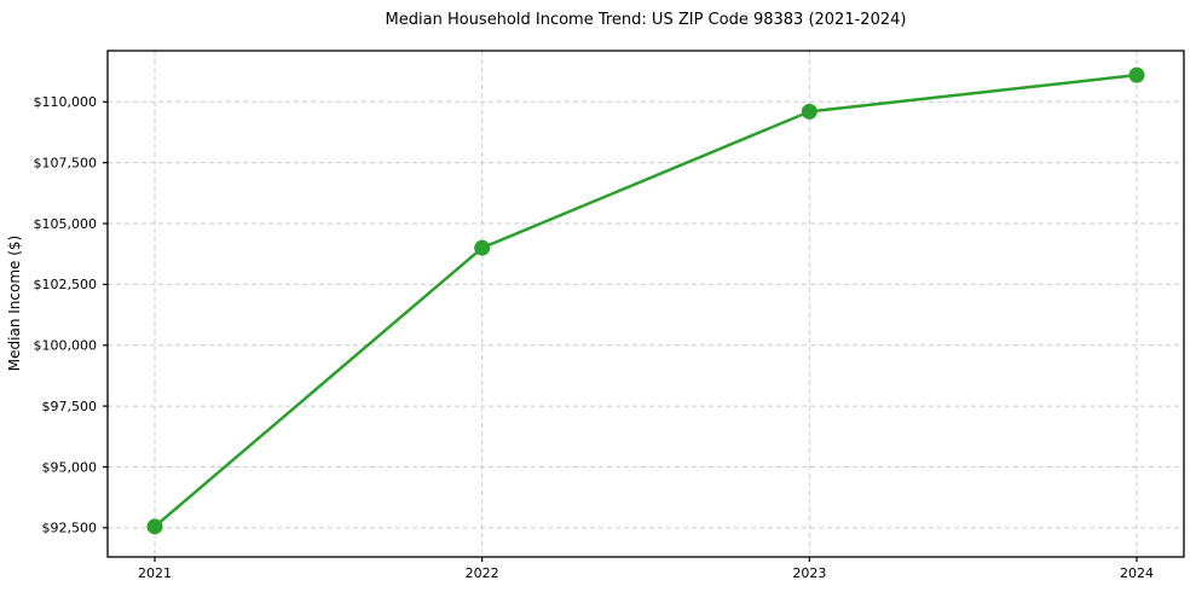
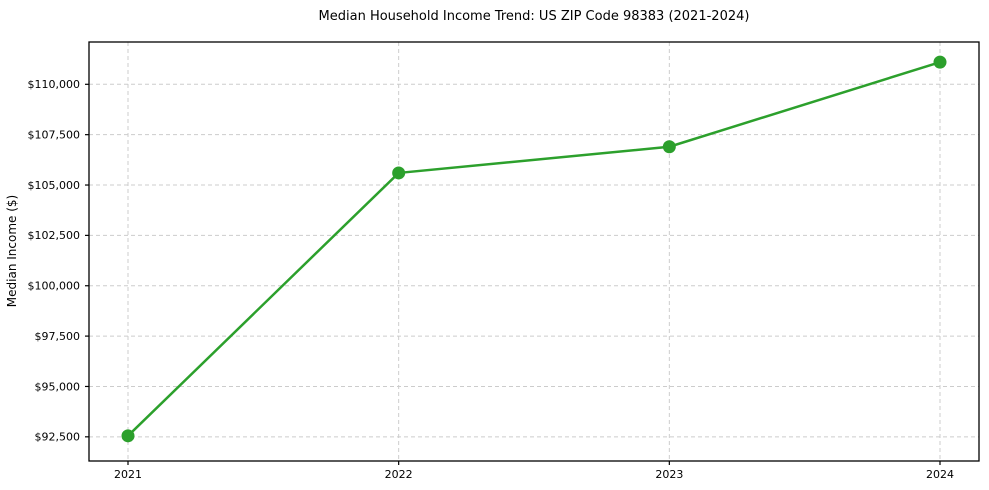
2022: $104000 -> $105600
2023: $109600 -> $106900
